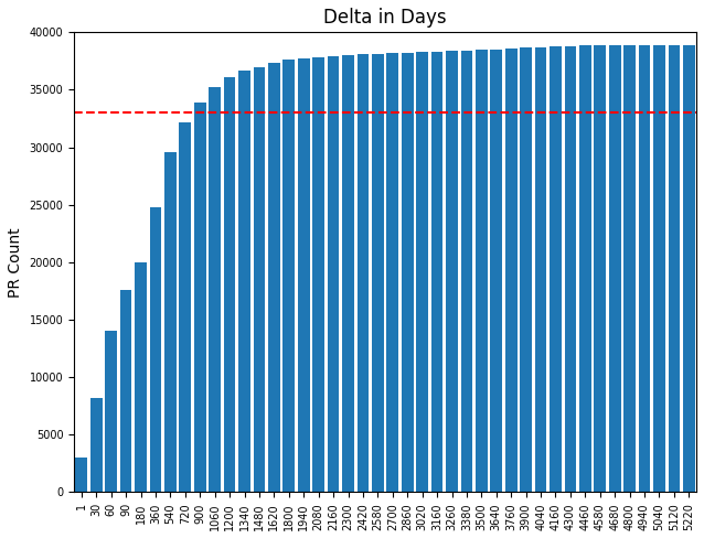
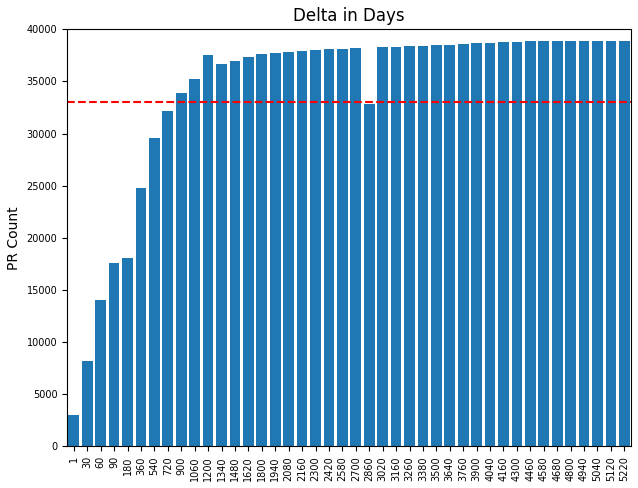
180: 20000 -> 18100
1200: 36100 -> 37500
2860: 38200 -> 32800
